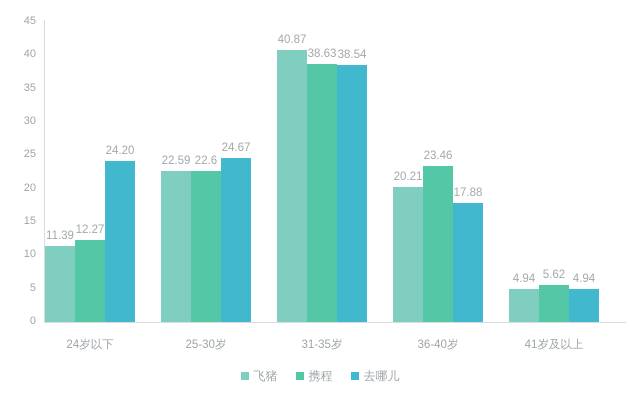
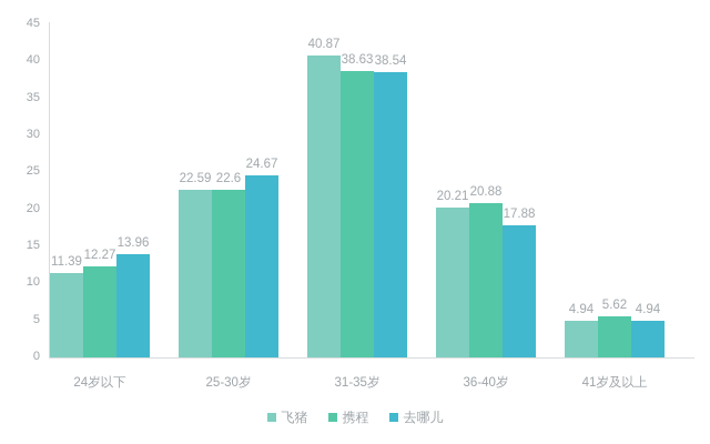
去哪儿/24岁以下: 24.20 -> 13.96
携程/36-40岁: 23.46 -> 20.88
